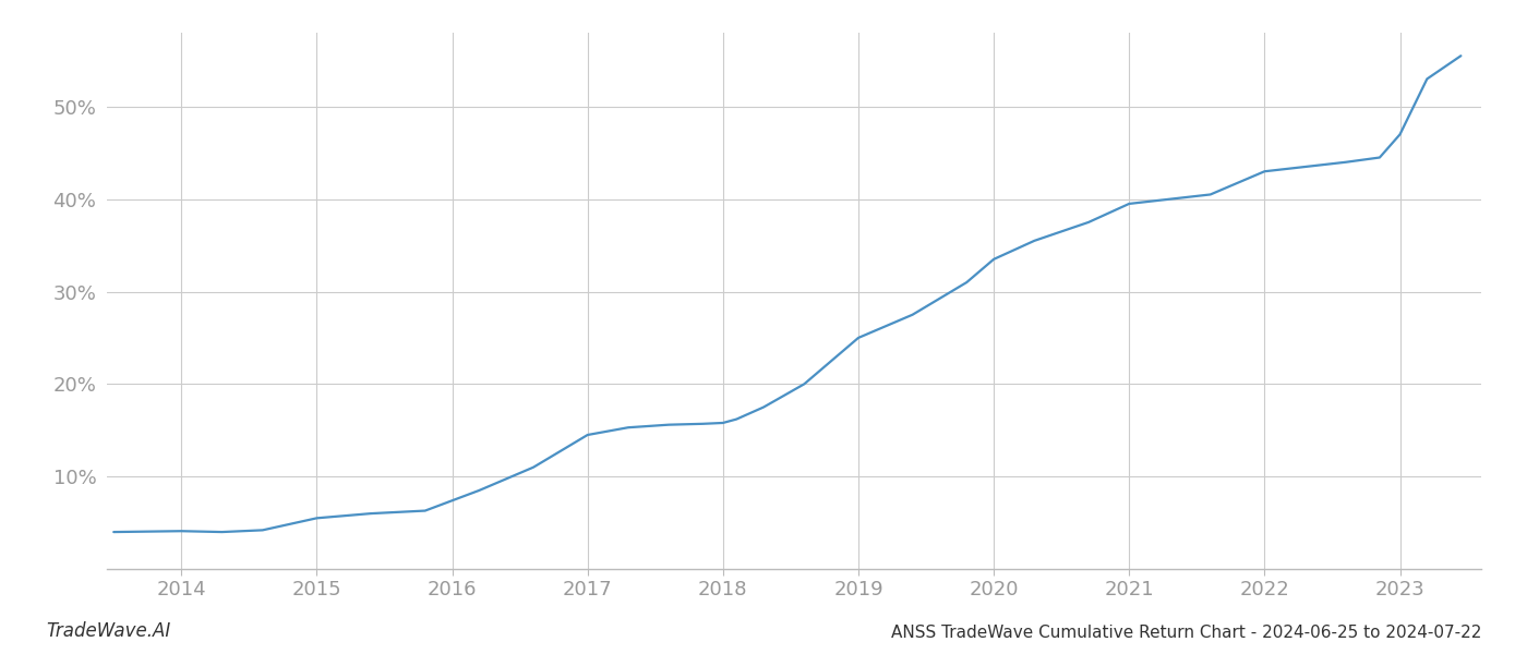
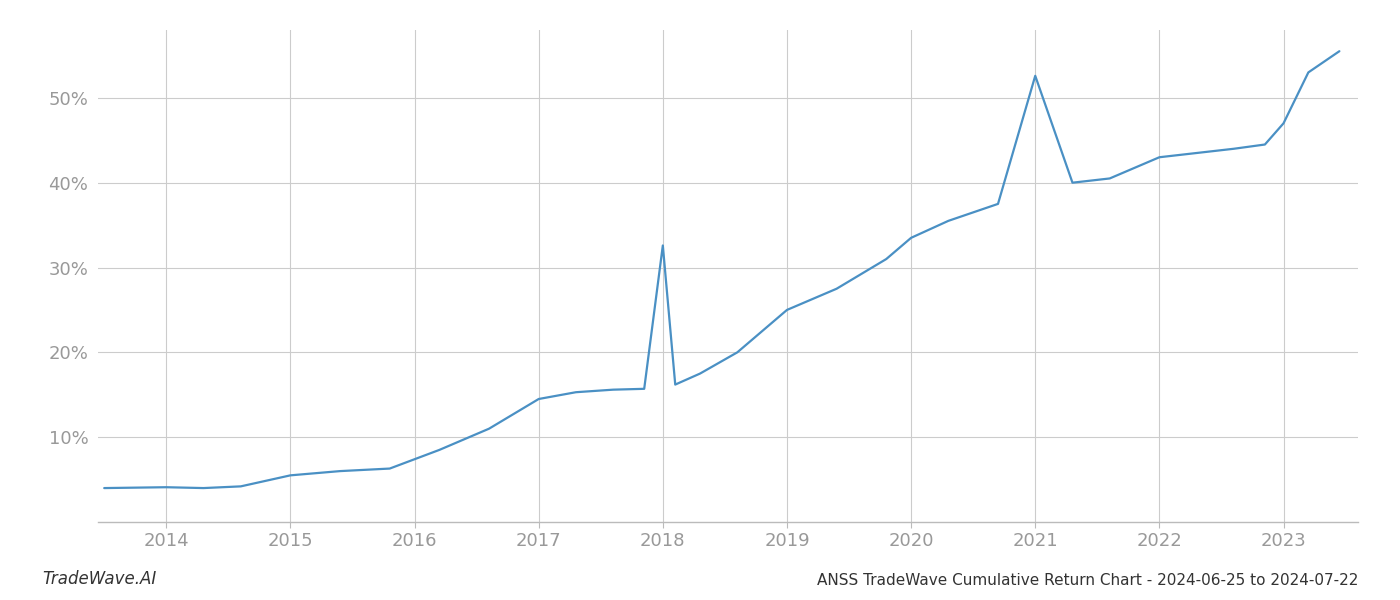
2018: 15.8% -> 32.6%
2021: 39.5% -> 52.6%
